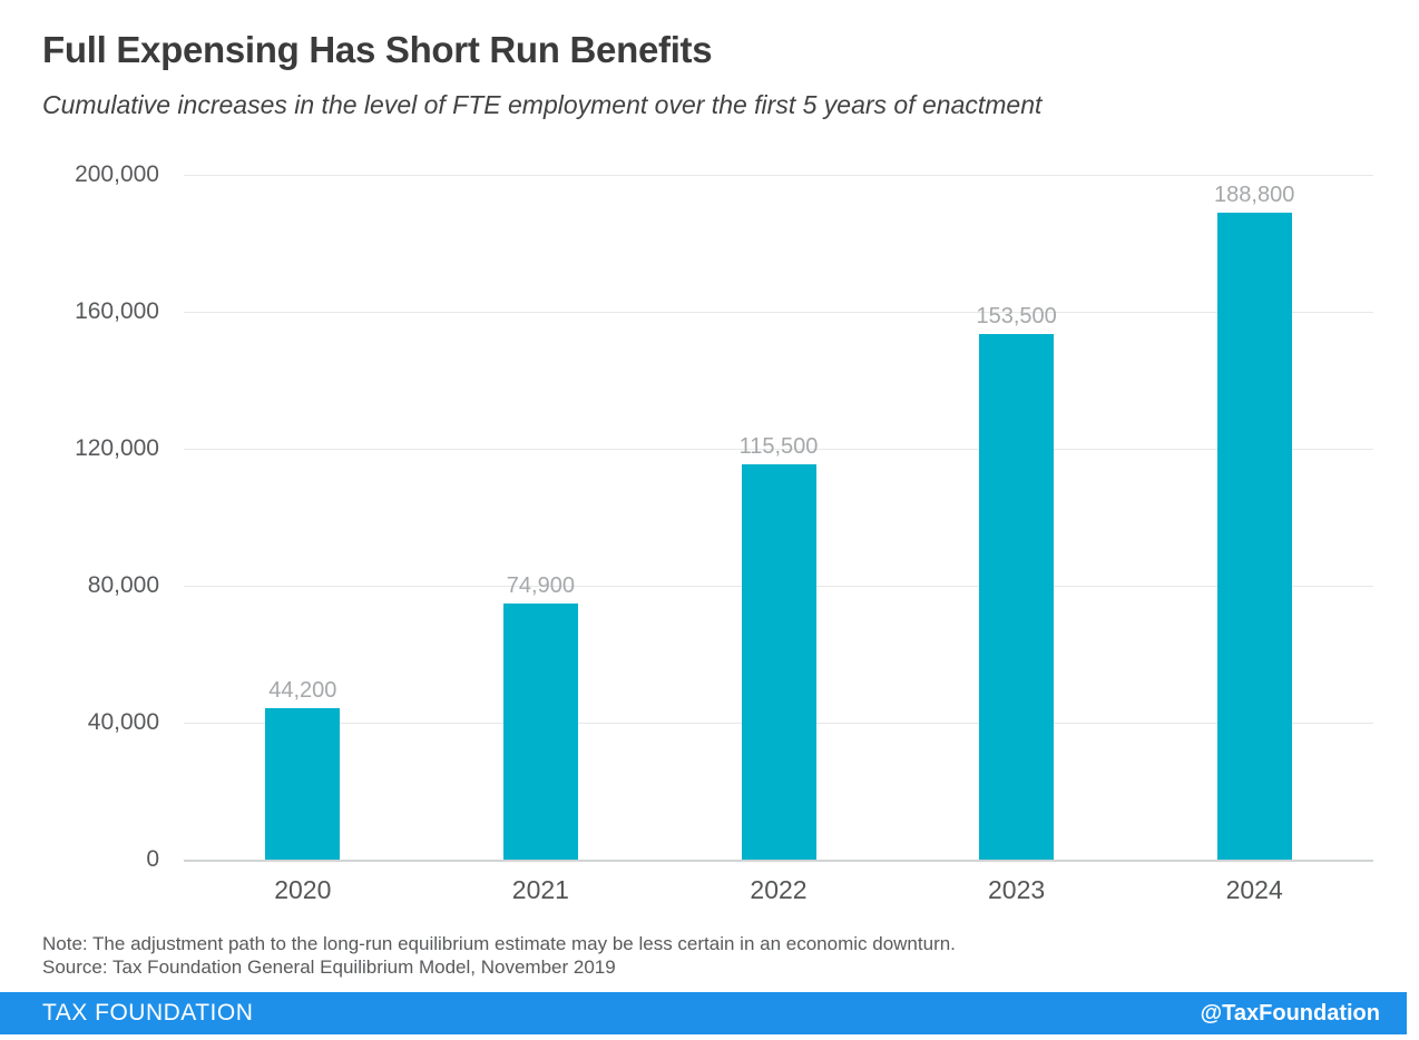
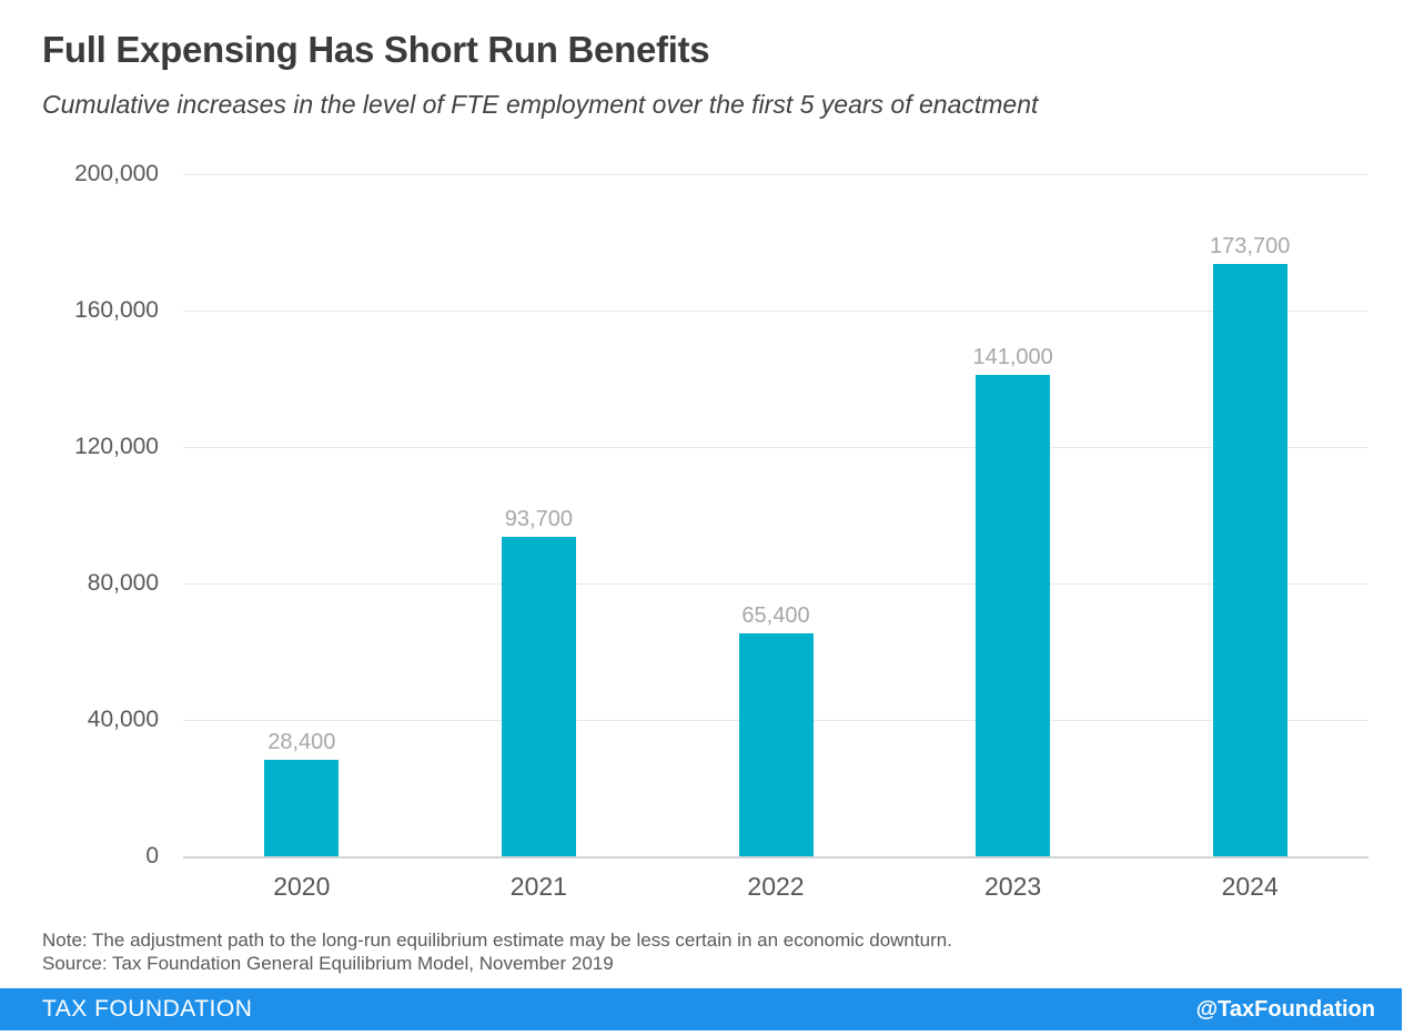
2020: 44,200 -> 28,400
2021: 74,900 -> 93,700
2022: 115,500 -> 65,400
2023: 153,500 -> 141,000
2024: 188,800 -> 173,700
